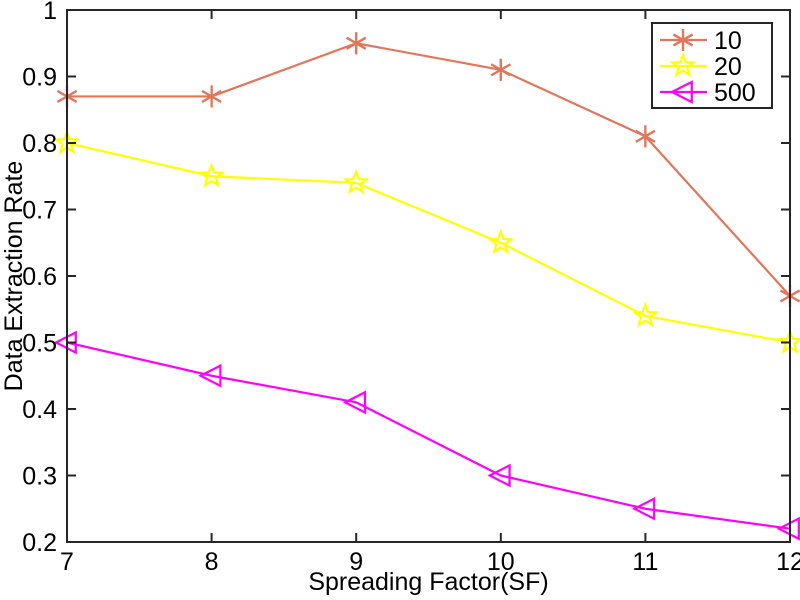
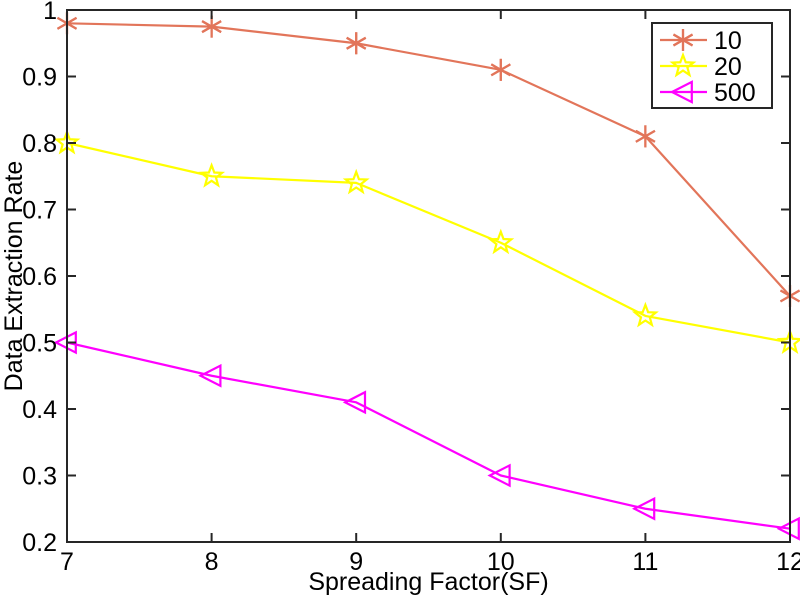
10/7: 0.87 -> 0.98
10/8: 0.87 -> 0.97
